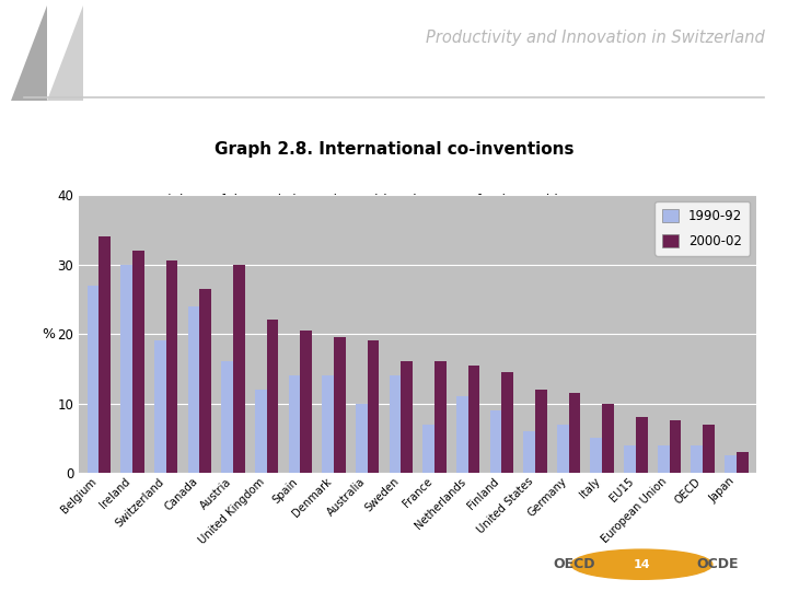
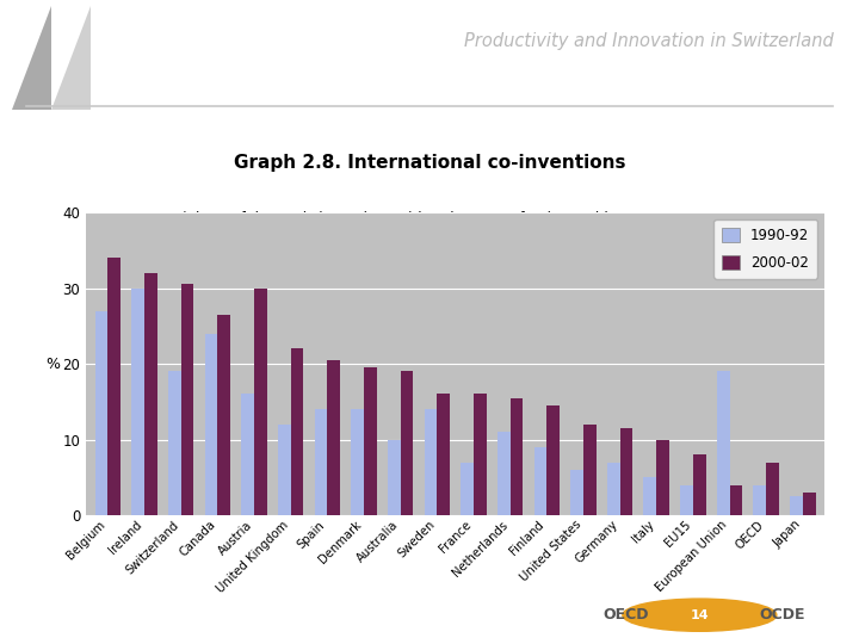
1990-92/European Union: 4.0 -> 19.0
2000-02/European Union: 7.5 -> 4.0
